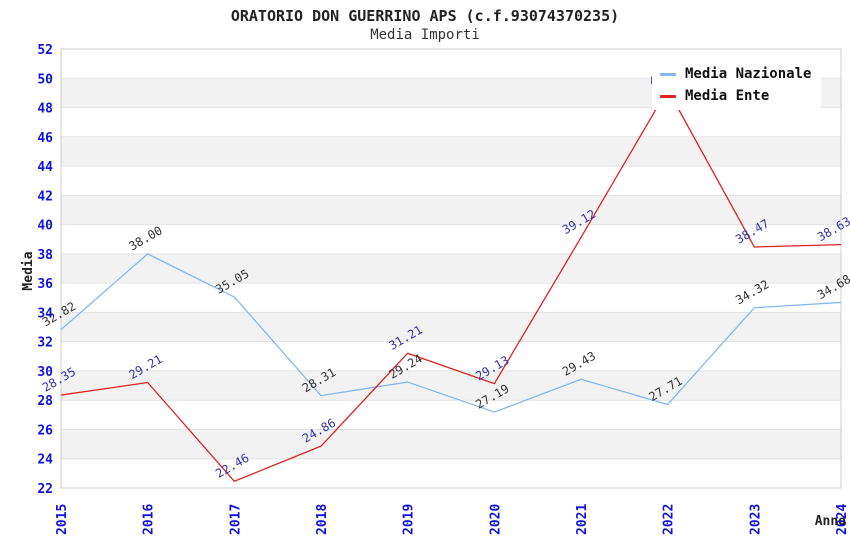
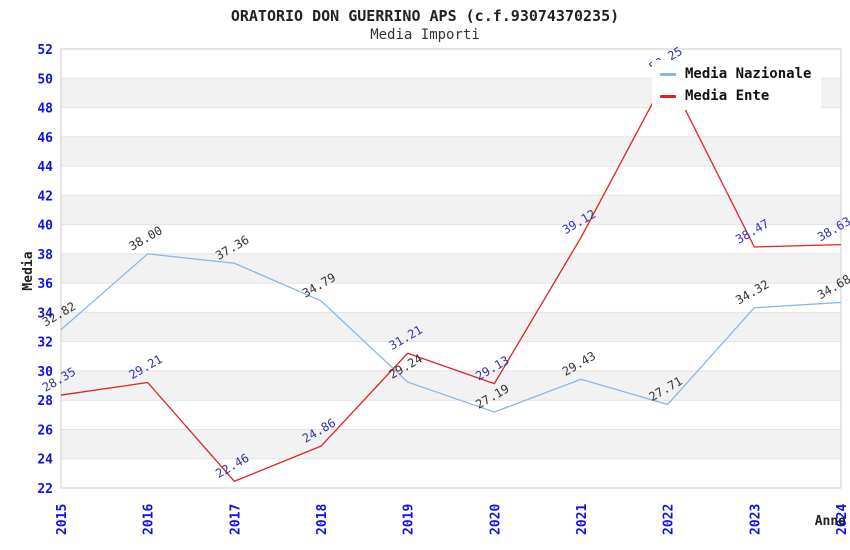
Media Nazionale/2017: 35.05 -> 37.36
Media Nazionale/2018: 28.31 -> 34.79
Media Ente/2022: 49.24 -> 50.25
